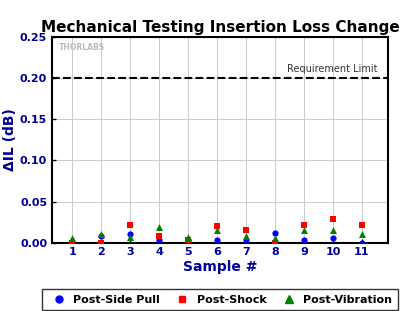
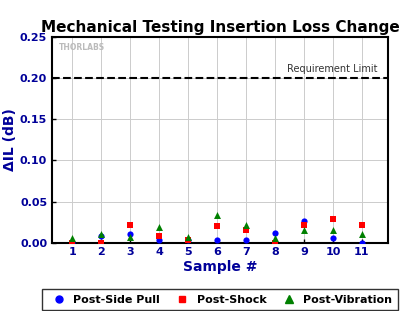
Post-Vibration/6: 0.015 -> 0.034
Post-Vibration/7: 0.008 -> 0.022
Post-Side Pull/9: 0.003 -> 0.026
